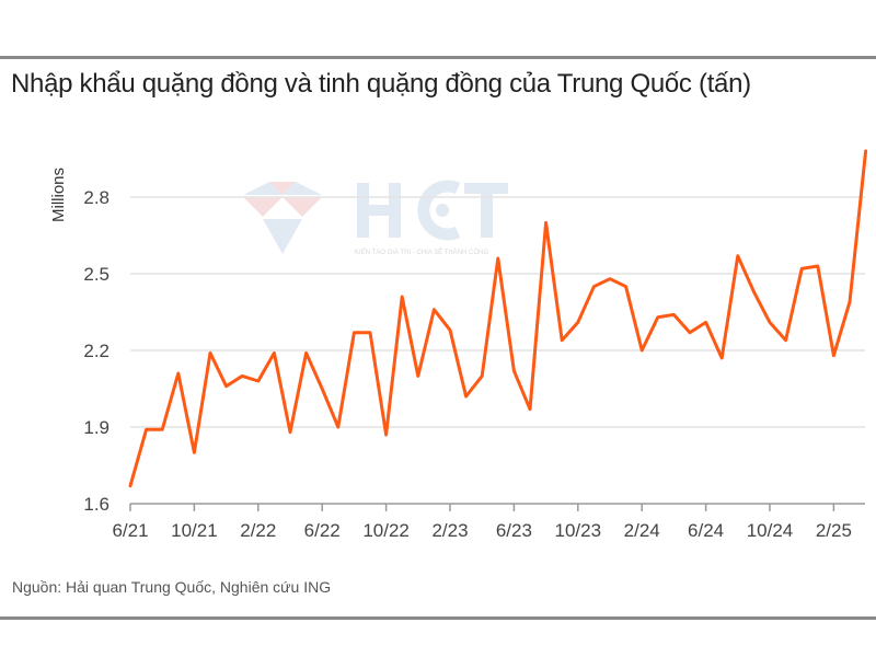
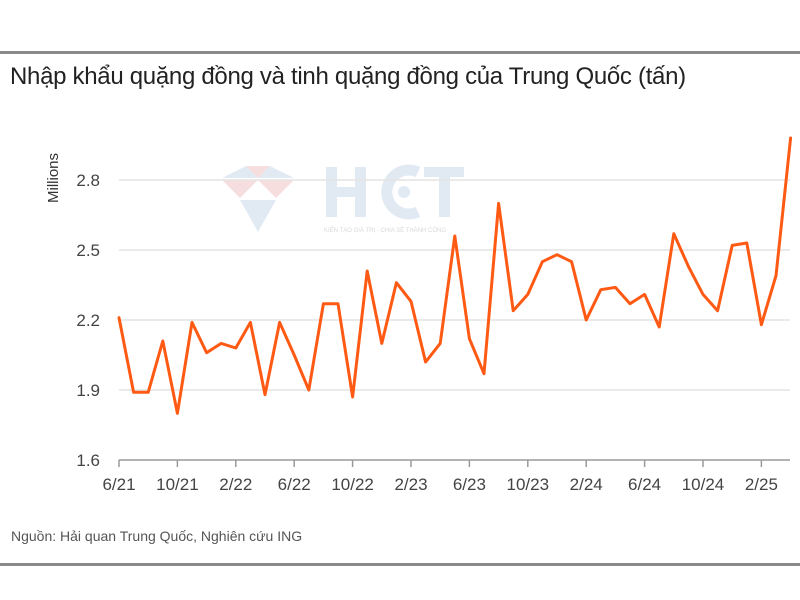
6/21: 1.67 -> 2.21
